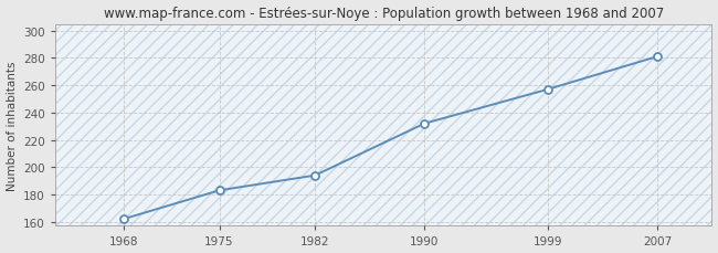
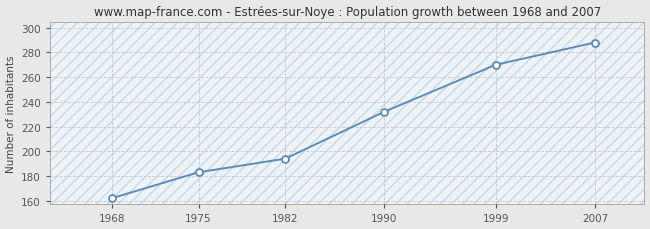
1999: 257 -> 270
2007: 281 -> 288
